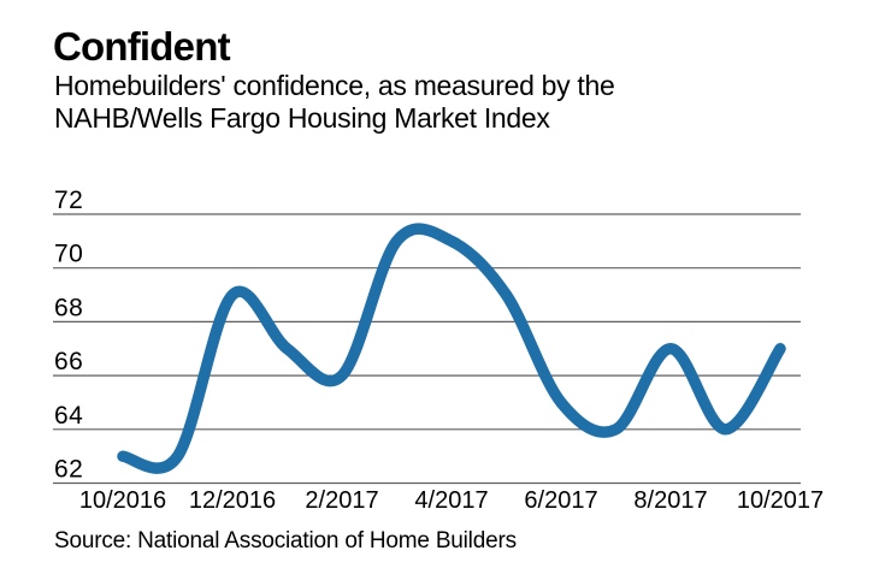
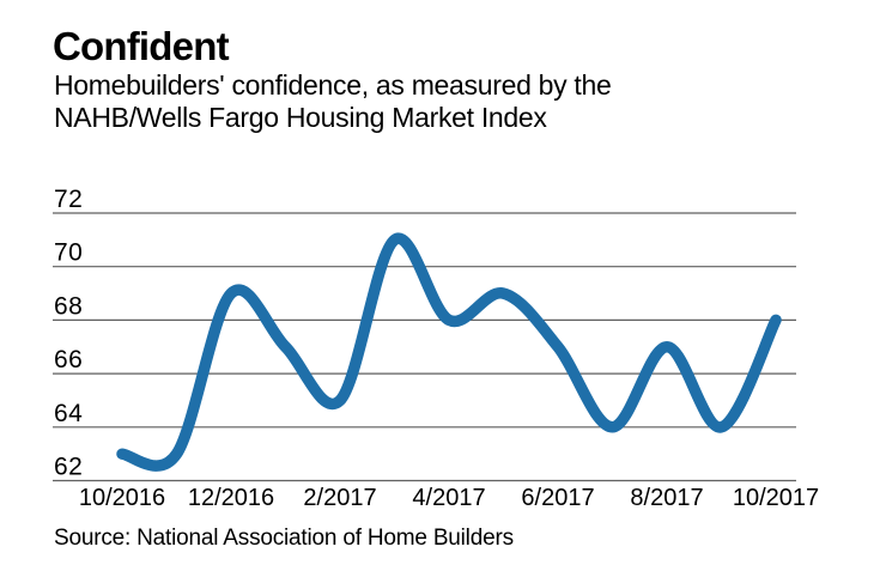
2/2017: 66 -> 65
4/2017: 71 -> 68
6/2017: 65 -> 67
10/2017: 67 -> 68
